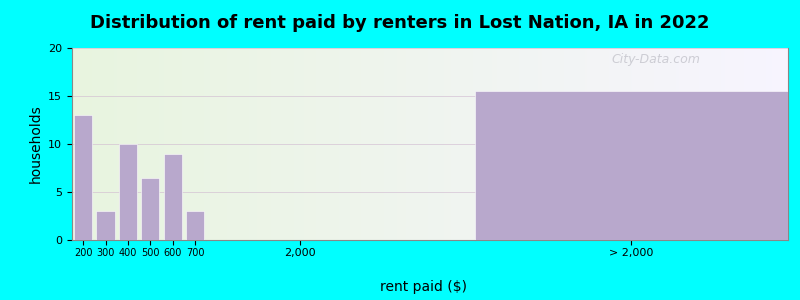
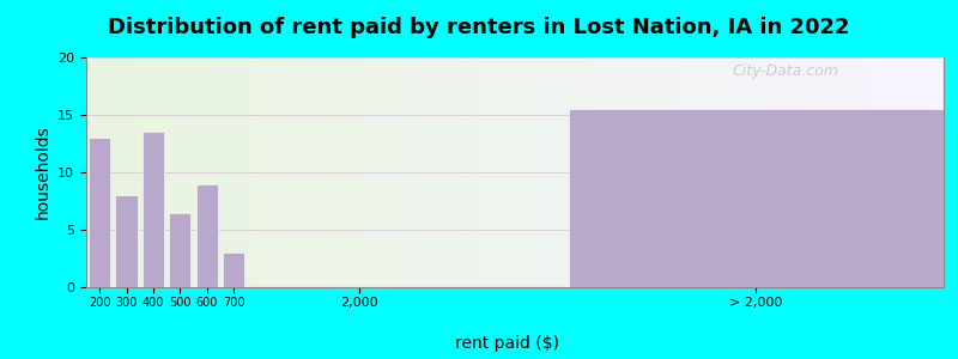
300: 3.0 -> 8.0
400: 10.0 -> 13.5
